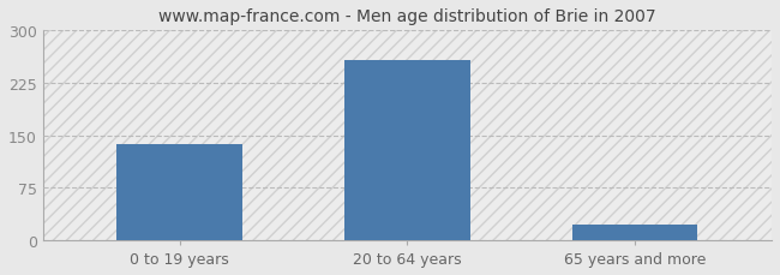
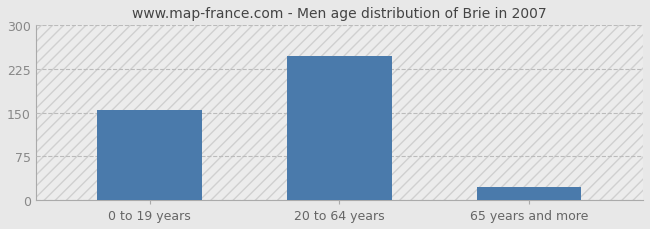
0 to 19 years: 137 -> 154
20 to 64 years: 258 -> 248
